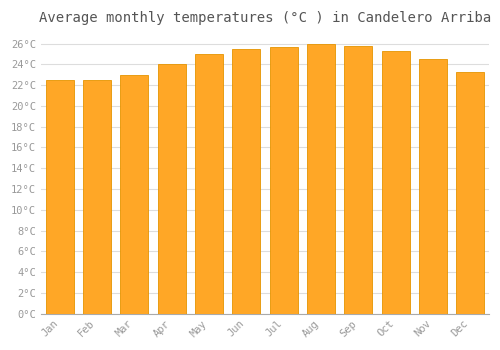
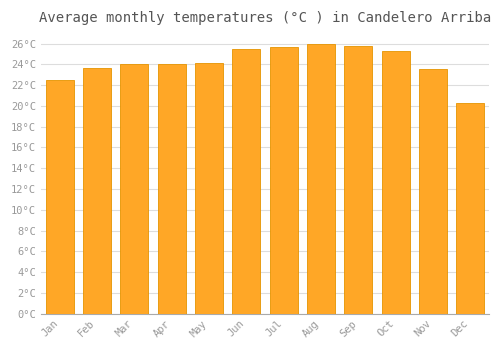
Feb: 22.5°C -> 23.7°C
Mar: 23.0°C -> 24.0°C
May: 25.0°C -> 24.1°C
Nov: 24.5°C -> 23.6°C
Dec: 23.3°C -> 20.3°C
